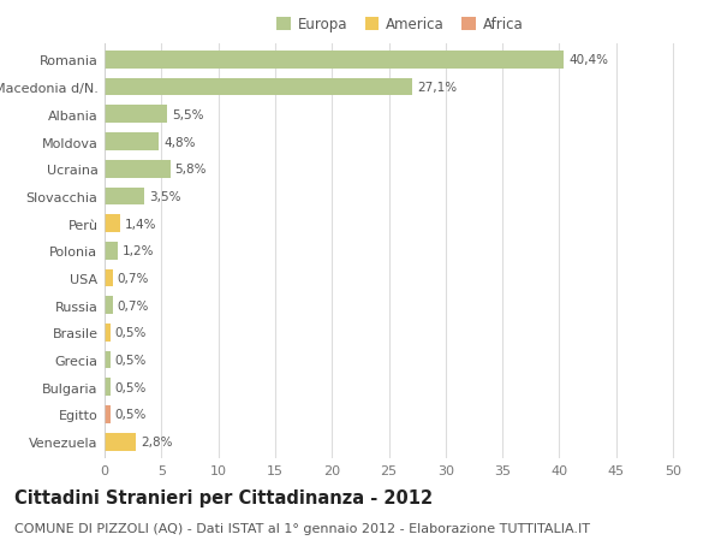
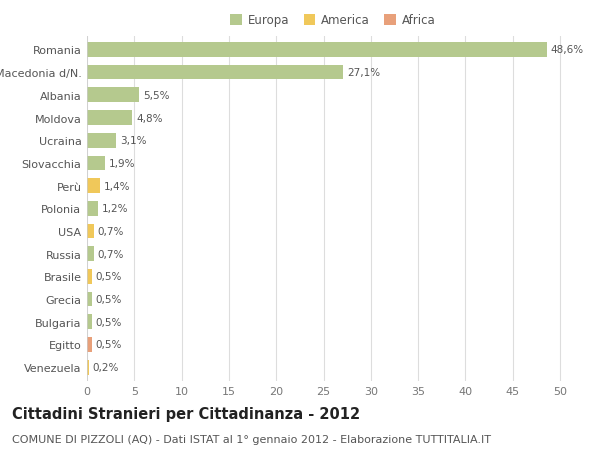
Romania: 40,4% -> 48,6%
Ucraina: 5,8% -> 3,1%
Slovacchia: 3,5% -> 1,9%
Venezuela: 2,8% -> 0,2%
